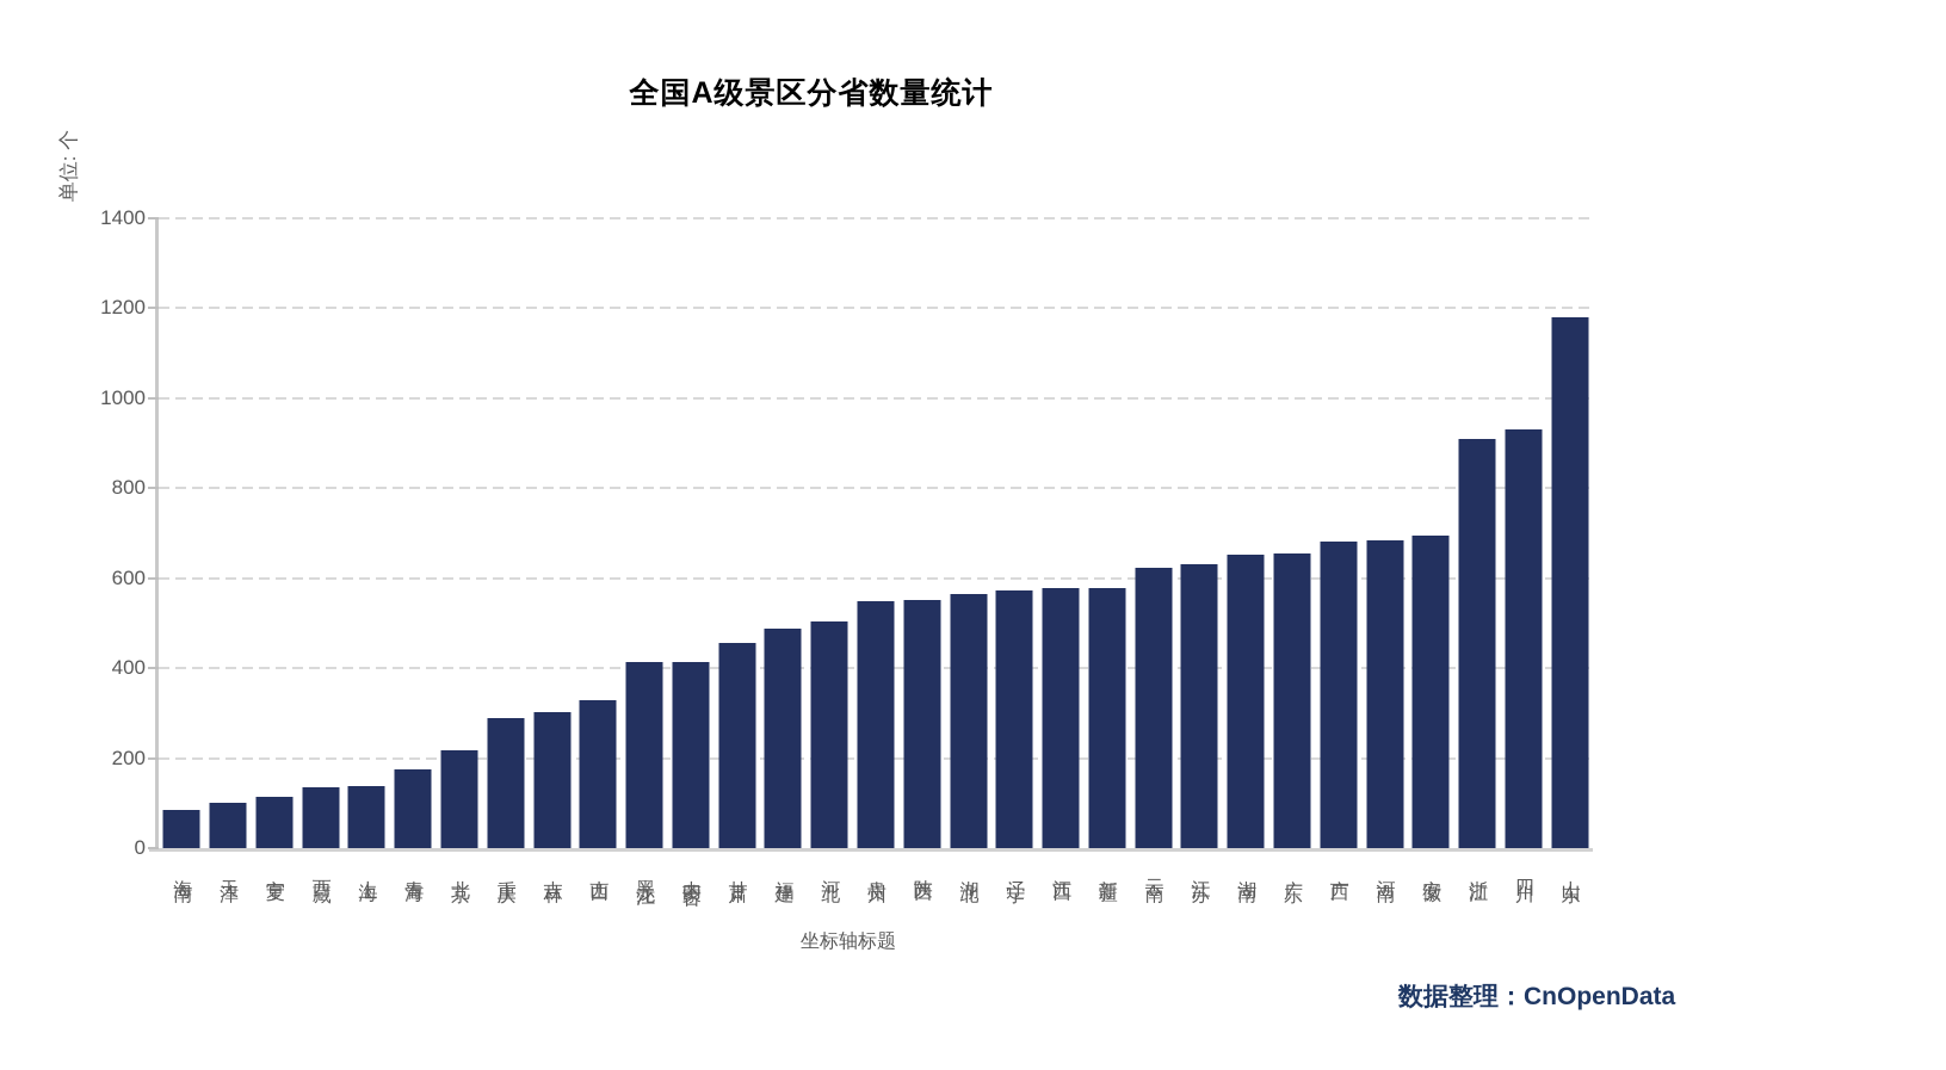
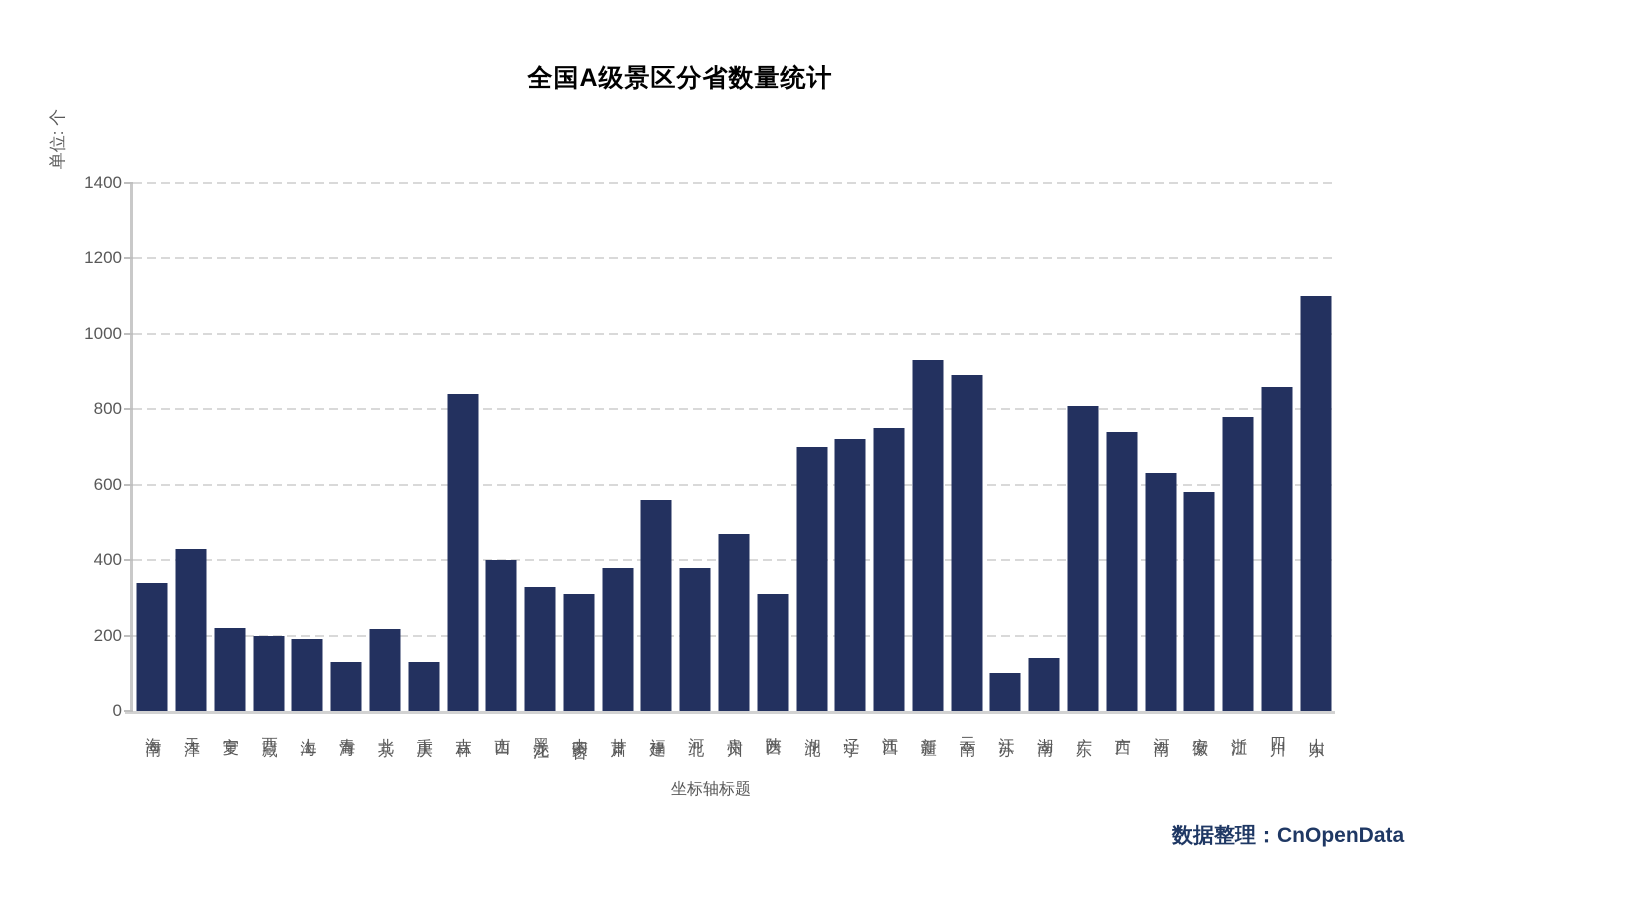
海南: 80 -> 340
天津: 100 -> 430
宁夏: 120 -> 220
西藏: 140 -> 200
上海: 140 -> 190
青海: 180 -> 130
重庆: 290 -> 130
吉林: 300 -> 840
山西: 330 -> 400
黑龙江: 410 -> 330
内蒙古: 410 -> 310
甘肃: 460 -> 380
福建: 490 -> 560
河北: 500 -> 380
贵州: 550 -> 470
陕西: 550 -> 310
湖北: 570 -> 700
辽宁: 570 -> 720
江西: 580 -> 750
新疆: 580 -> 930
云南: 620 -> 890
江苏: 630 -> 100
湖南: 650 -> 140
广东: 660 -> 810
广西: 680 -> 740
河南: 680 -> 630
安徽: 700 -> 580
浙江: 910 -> 780
四川: 930 -> 860
山东: 1180 -> 1100
